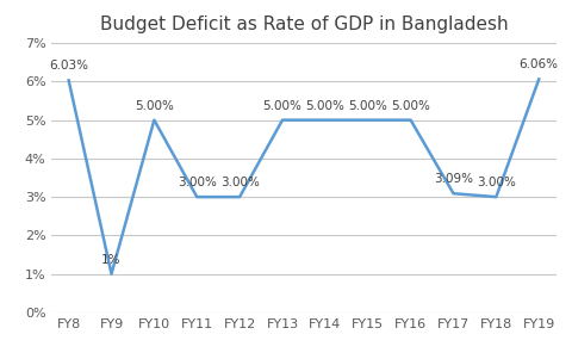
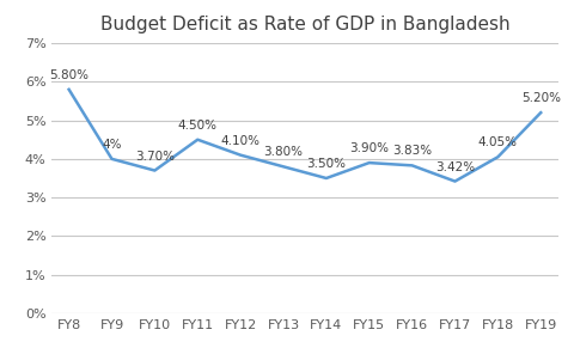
FY8: 6.03% -> 5.80%
FY9: 1% -> 4%
FY10: 5.00% -> 3.70%
FY11: 3.00% -> 4.50%
FY12: 3.00% -> 4.10%
FY13: 5.00% -> 3.80%
FY14: 5.00% -> 3.50%
FY15: 5.00% -> 3.90%
FY16: 5.00% -> 3.83%
FY17: 3.09% -> 3.42%
FY18: 3.00% -> 4.05%
FY19: 6.06% -> 5.20%
